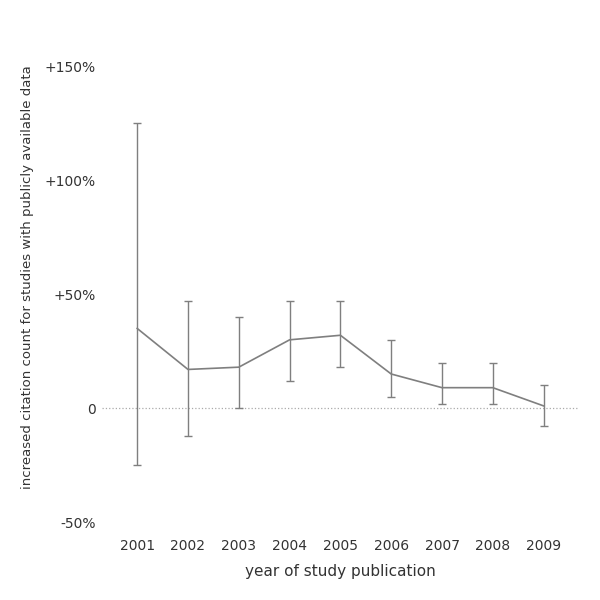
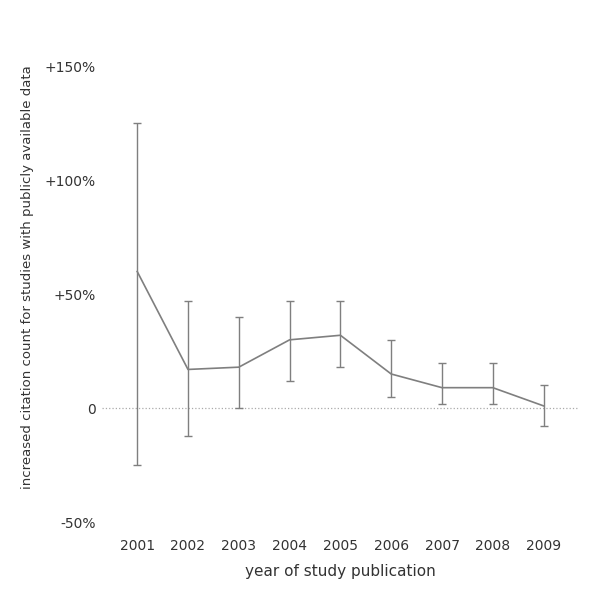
2001: 35% -> 60%
